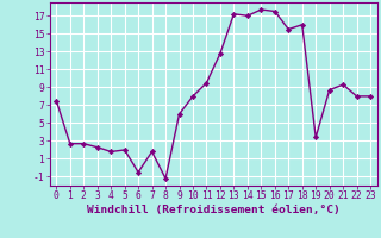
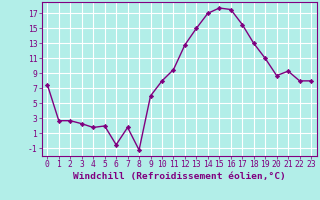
13: 17.2 -> 15.0
18: 16.0 -> 13.0
19: 3.4 -> 11.0
